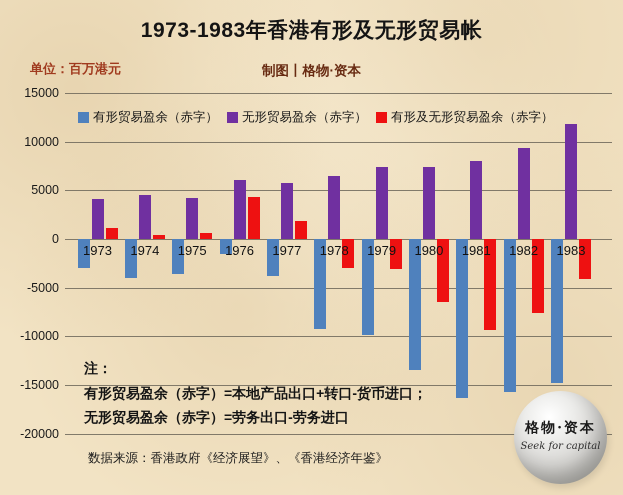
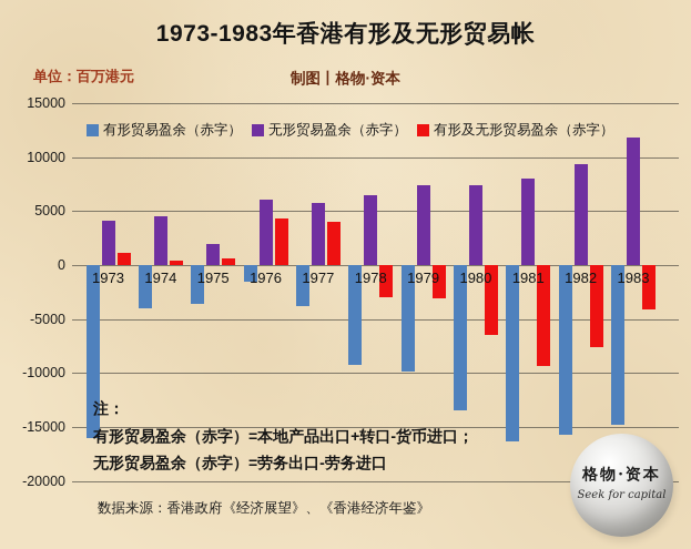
有形贸易盈余（赤字）/1973: -3000 -> -16000
无形贸易盈余（赤字）/1975: 4000 -> 2000
有形及无形贸易盈余（赤字）/1977: 2000 -> 4000
